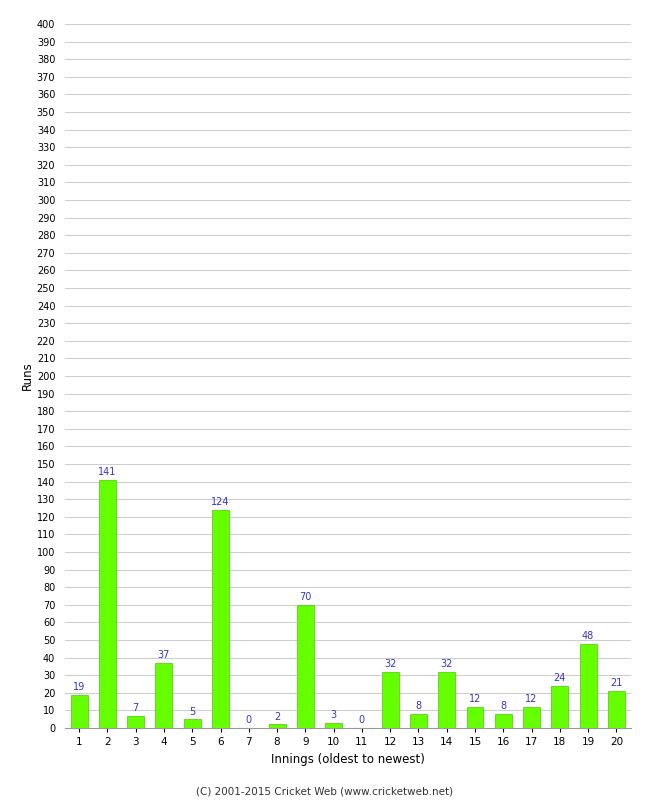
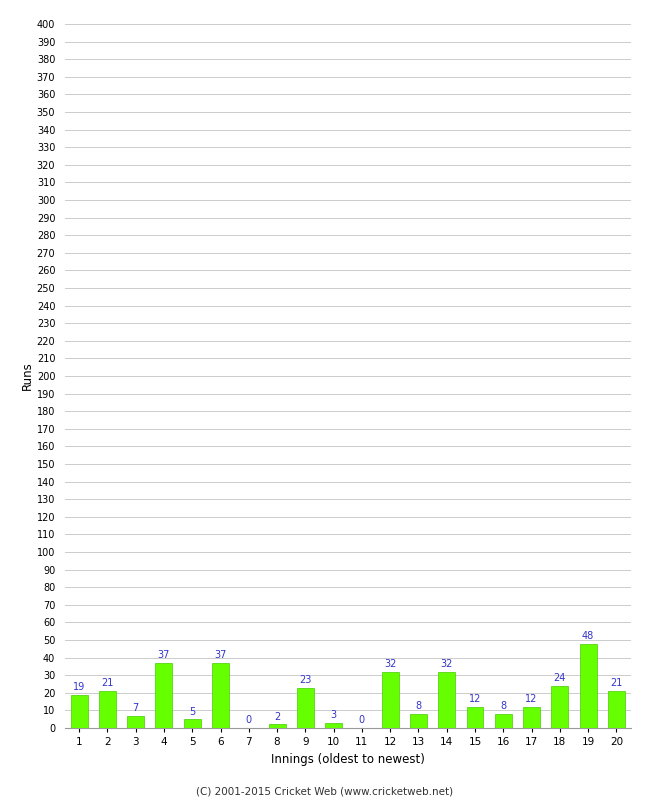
2: 141 -> 21
6: 124 -> 37
9: 70 -> 23
